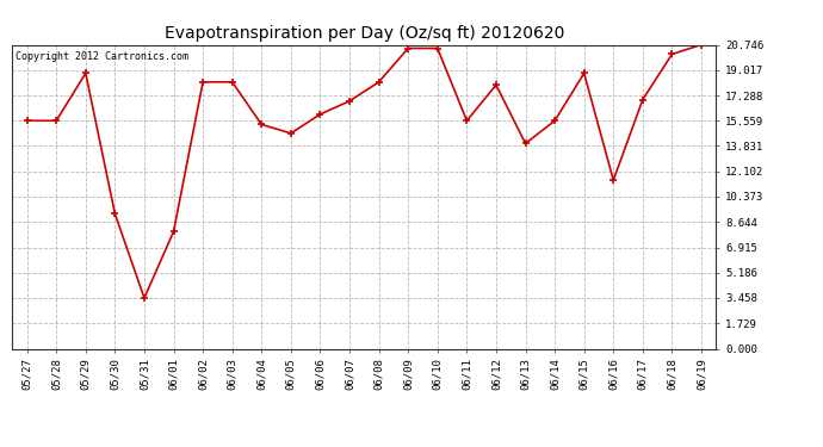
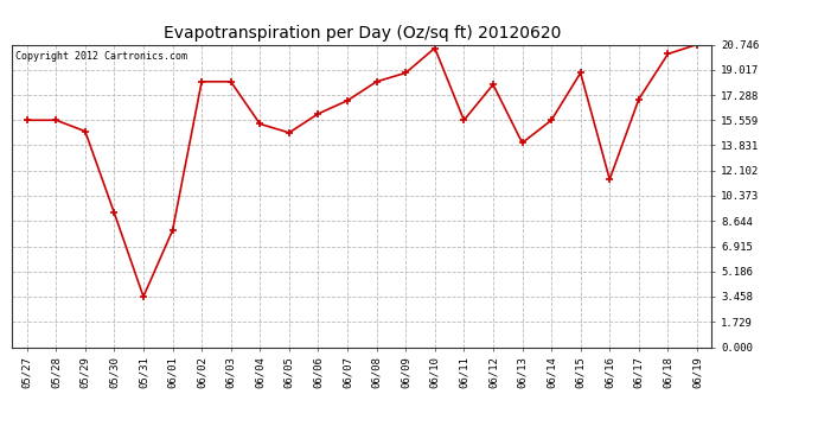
05/29: 18.8 -> 14.8
06/09: 20.5 -> 18.8
